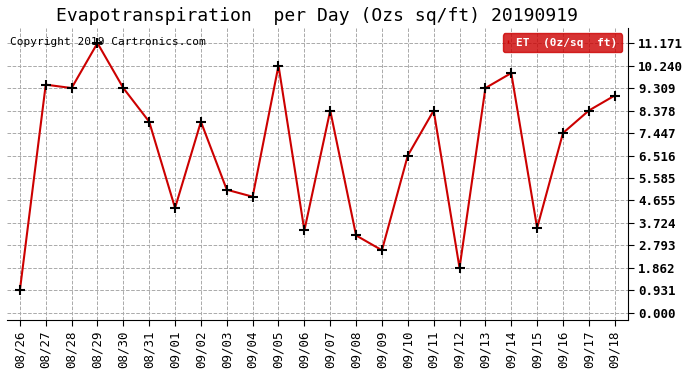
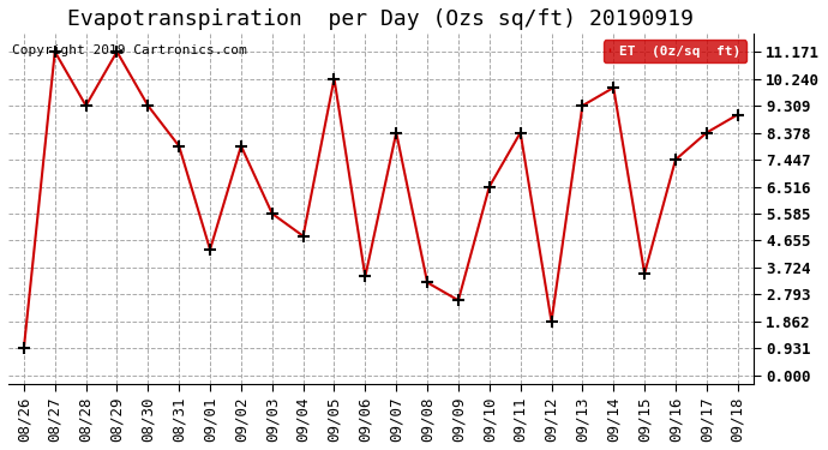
08/27: 9.45 -> 11.17
09/03: 5.10 -> 5.58
